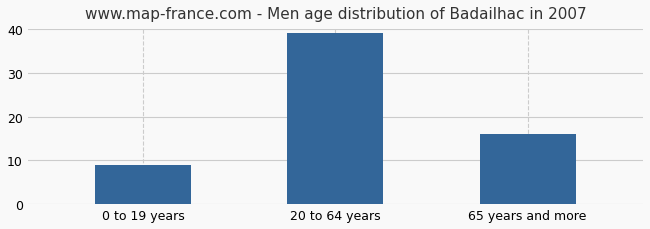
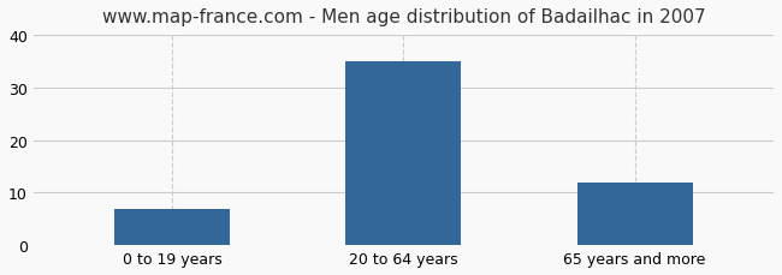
0 to 19 years: 9 -> 7
20 to 64 years: 39 -> 35
65 years and more: 16 -> 12
